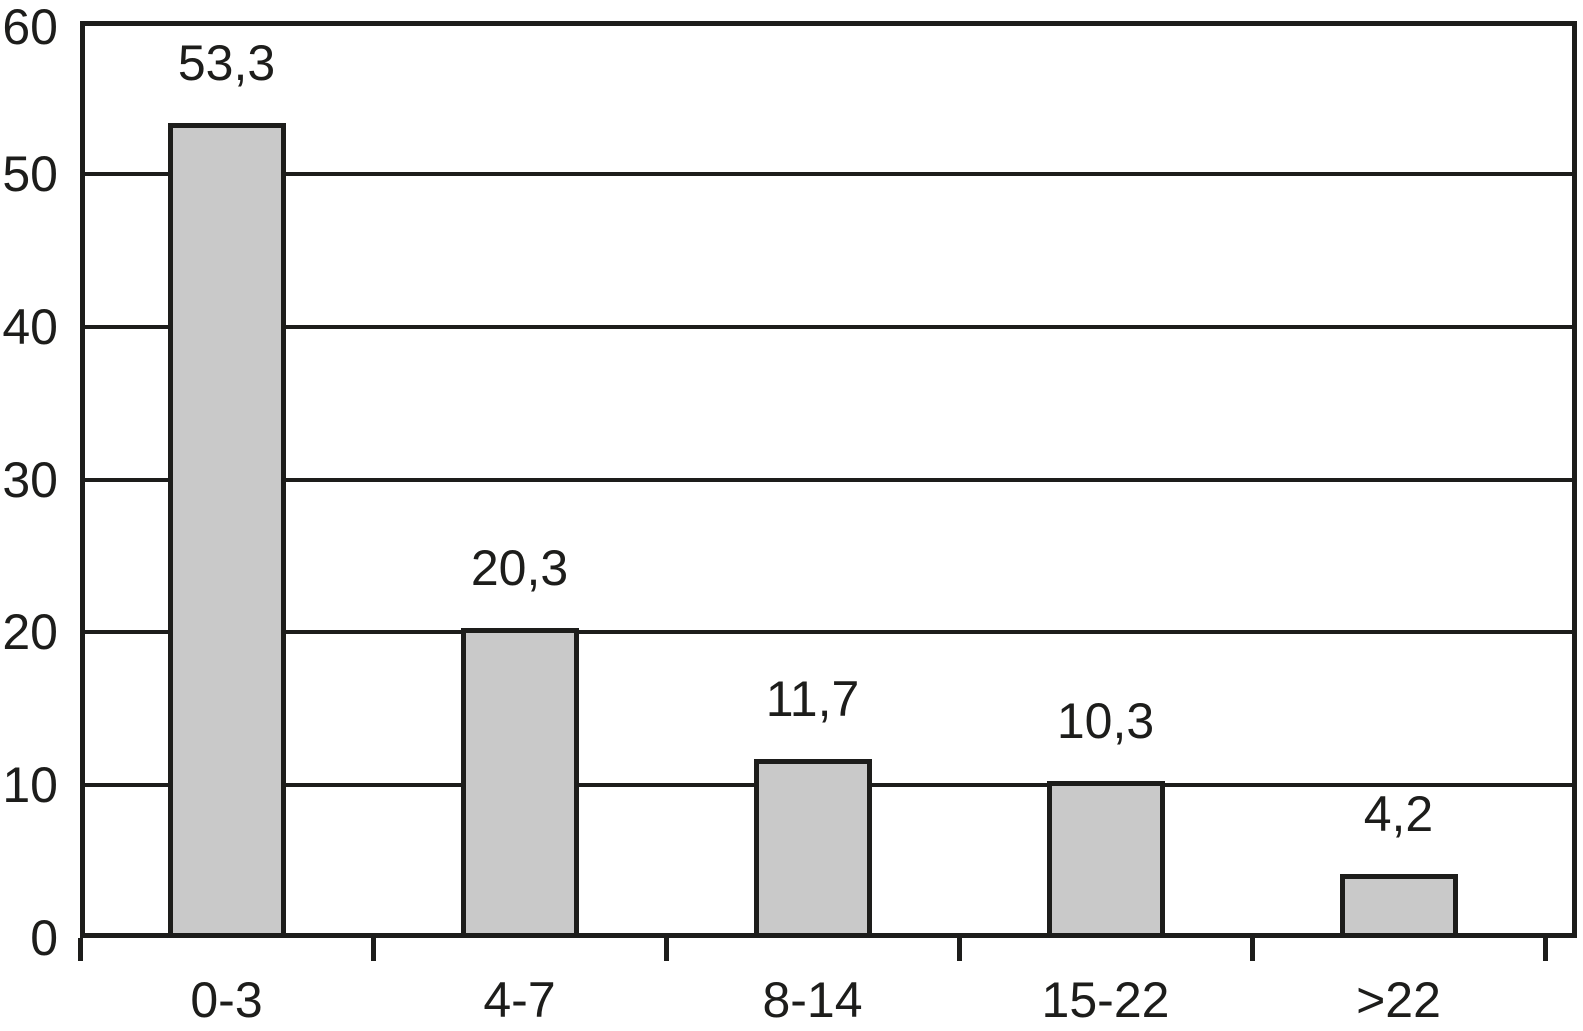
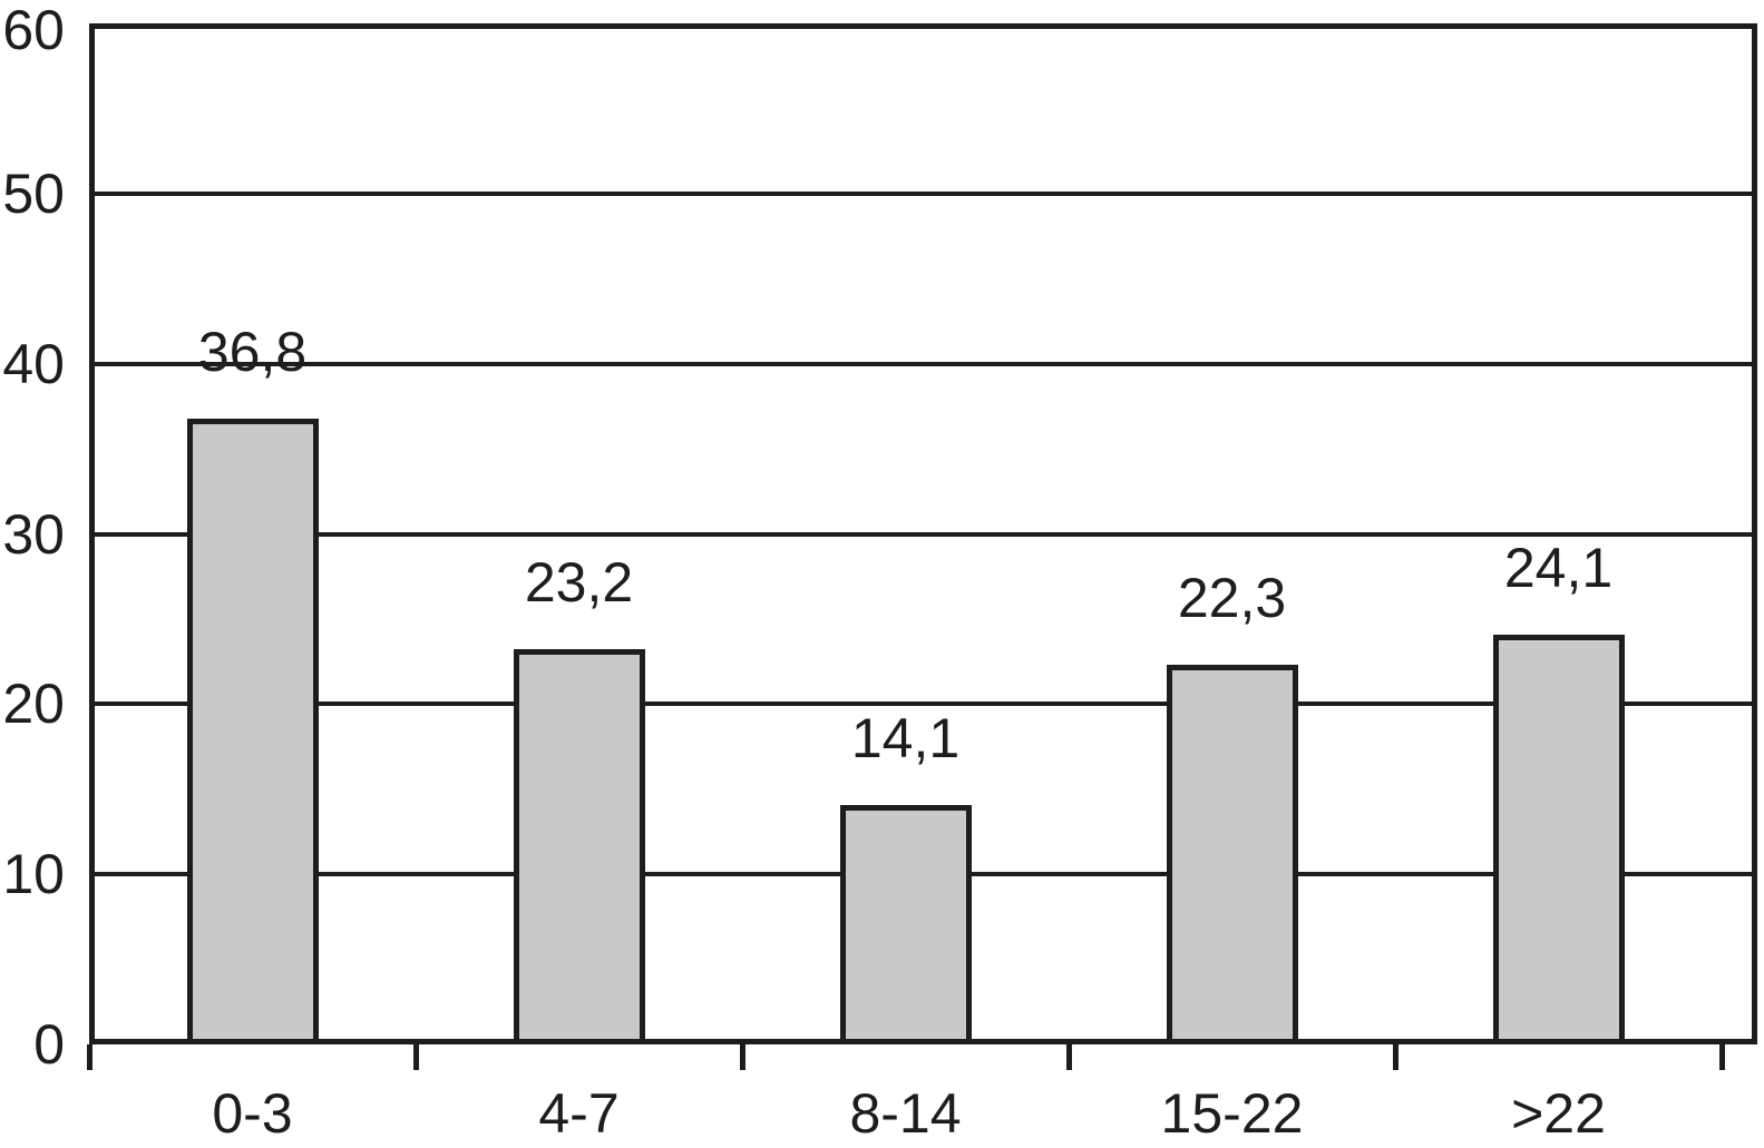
0-3: 53,3 -> 36,8
4-7: 20,3 -> 23,2
8-14: 11,7 -> 14,1
15-22: 10,3 -> 22,3
>22: 4,2 -> 24,1
